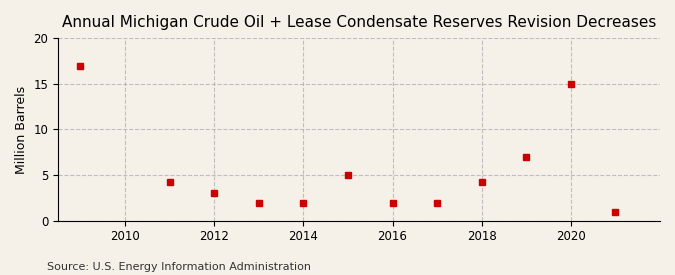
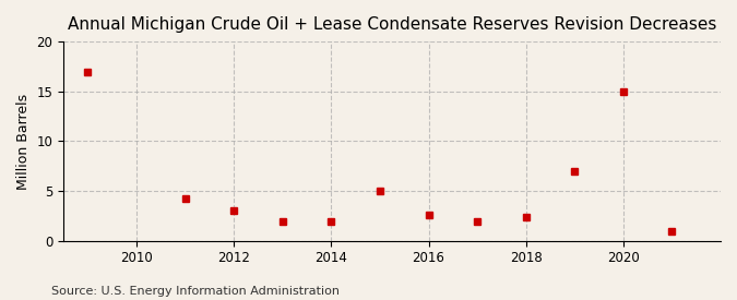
2016: 2.0 -> 2.6
2018: 4.2 -> 2.4
